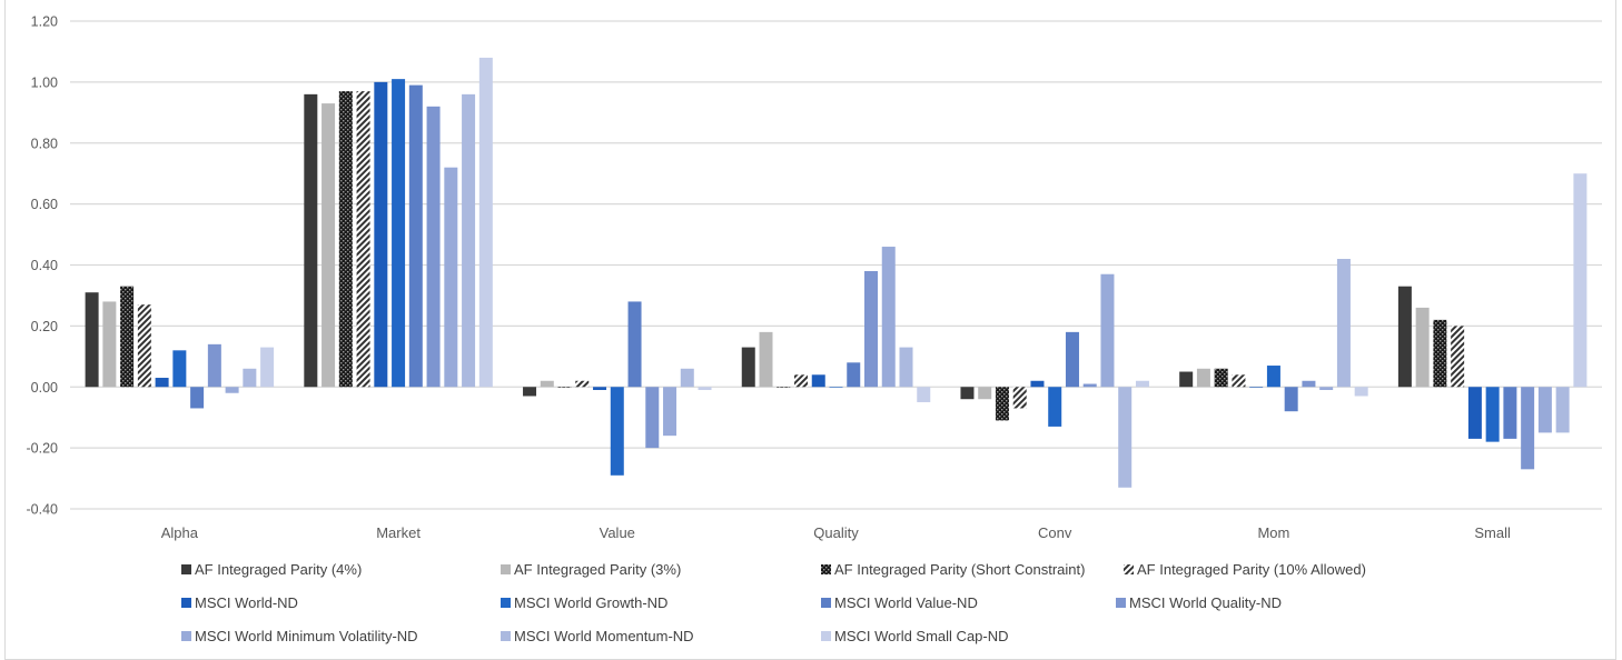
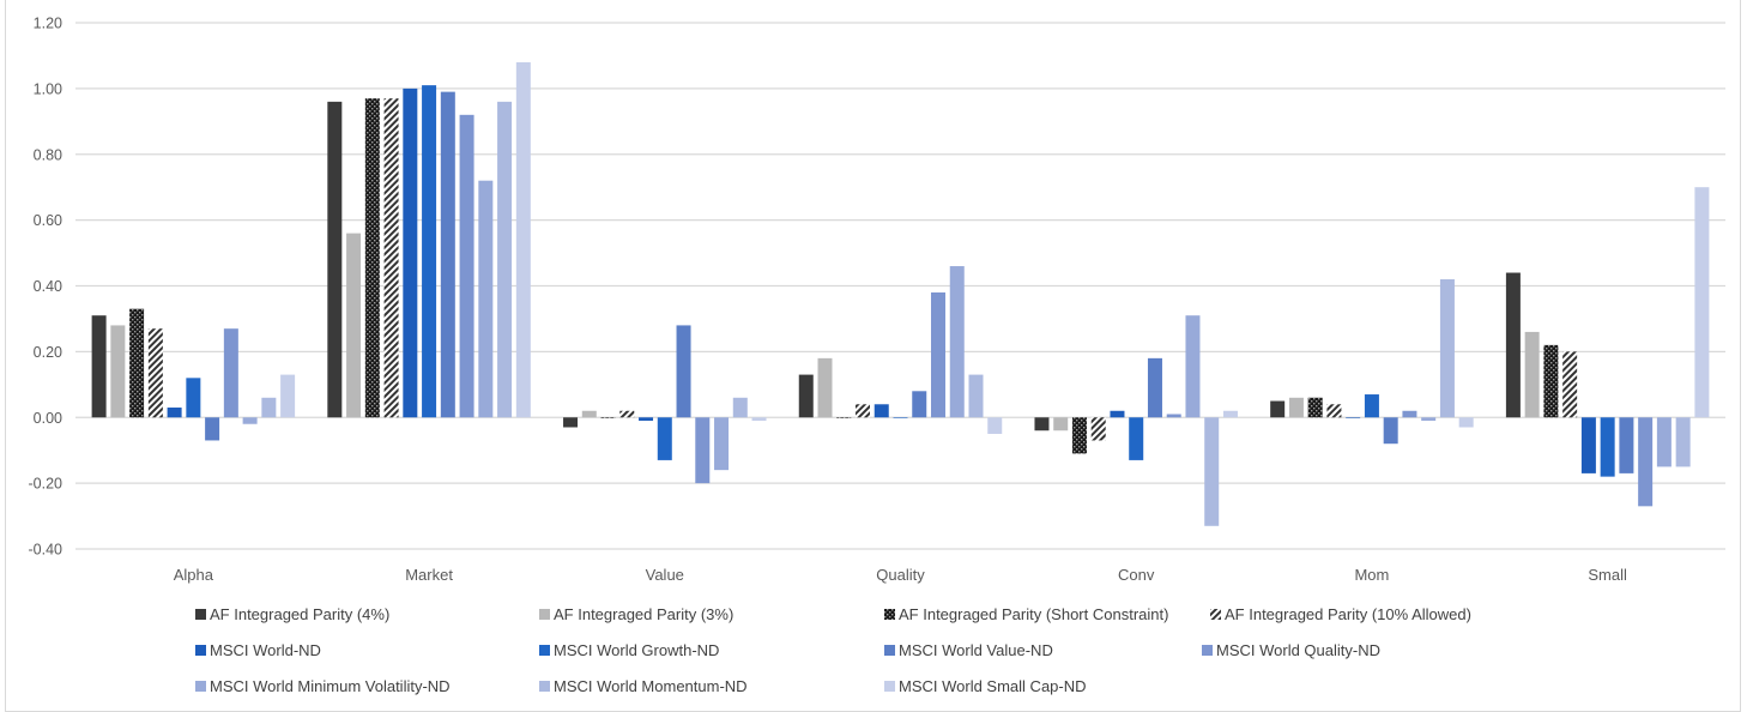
MSCI World Quality-ND/Alpha: 0.14 -> 0.27
AF Integraged Parity (3%)/Market: 0.93 -> 0.56
MSCI World Growth-ND/Value: -0.29 -> -0.13
MSCI World Minimum Volatility-ND/Conv: 0.37 -> 0.31
AF Integraged Parity (4%)/Small: 0.33 -> 0.44
